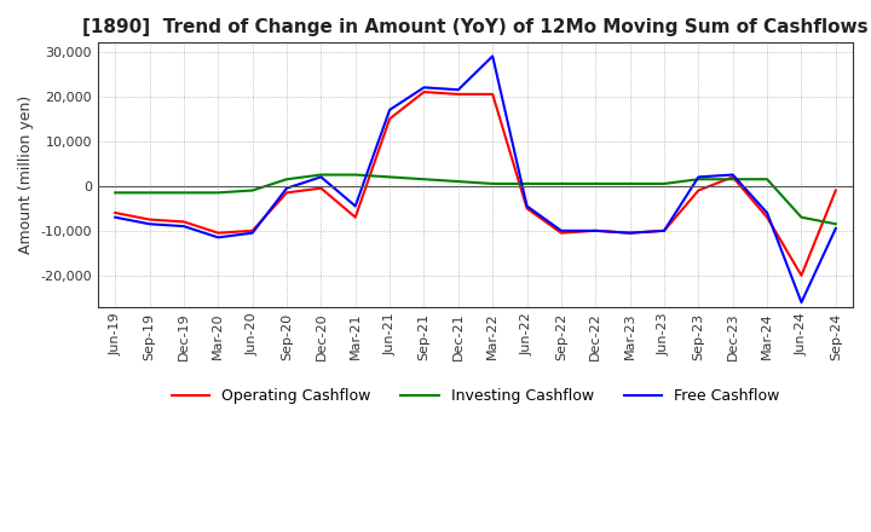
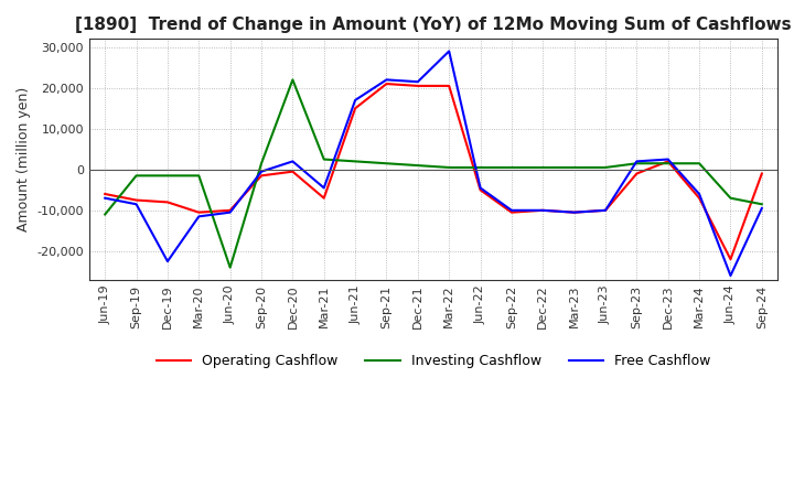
Investing Cashflow/Jun-19: -1,500 -> -11,000
Free Cashflow/Dec-19: -9,000 -> -22,500
Investing Cashflow/Jun-20: -1,000 -> -24,000
Investing Cashflow/Dec-20: 2,500 -> 22,000
Operating Cashflow/Jun-24: -20,000 -> -22,000
